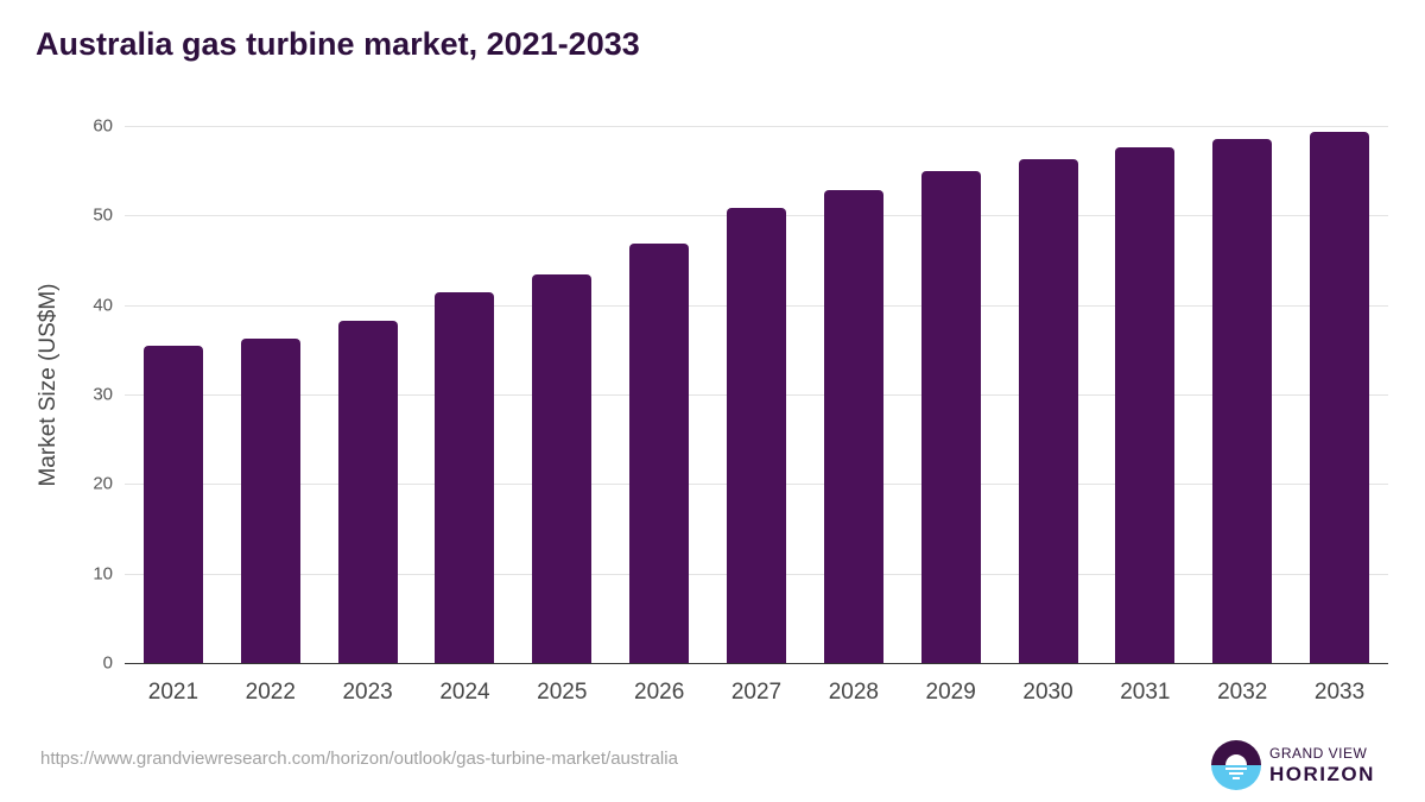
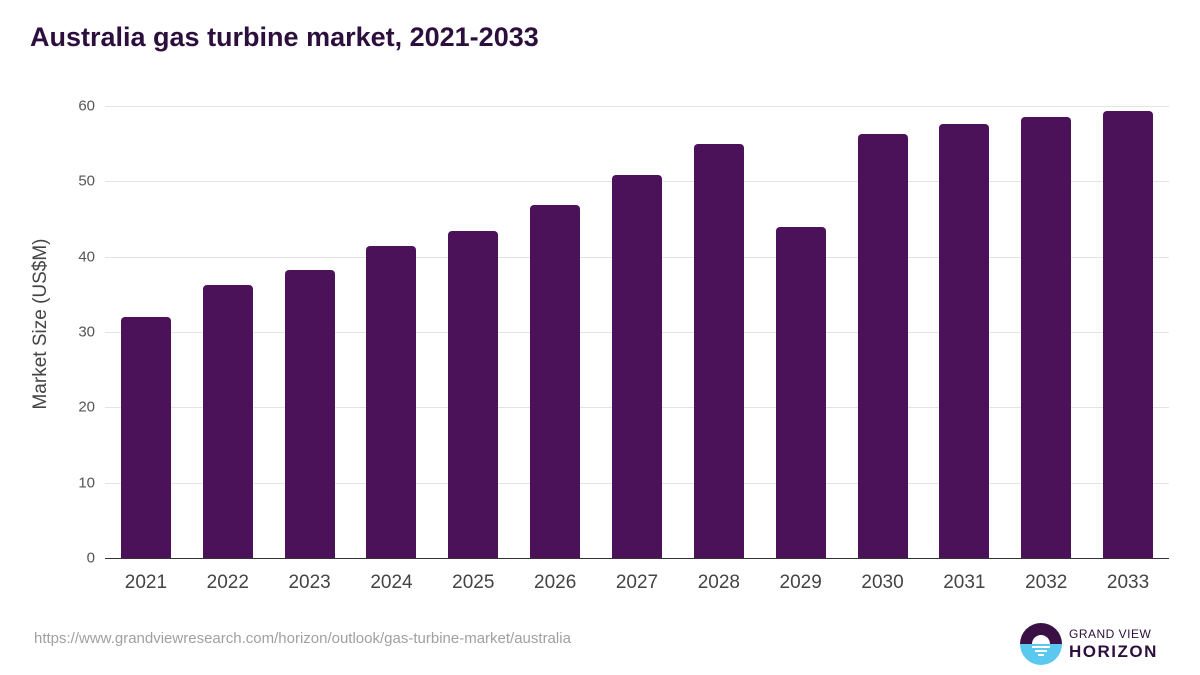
2021: 35 -> 32
2028: 53 -> 55
2029: 55 -> 44
